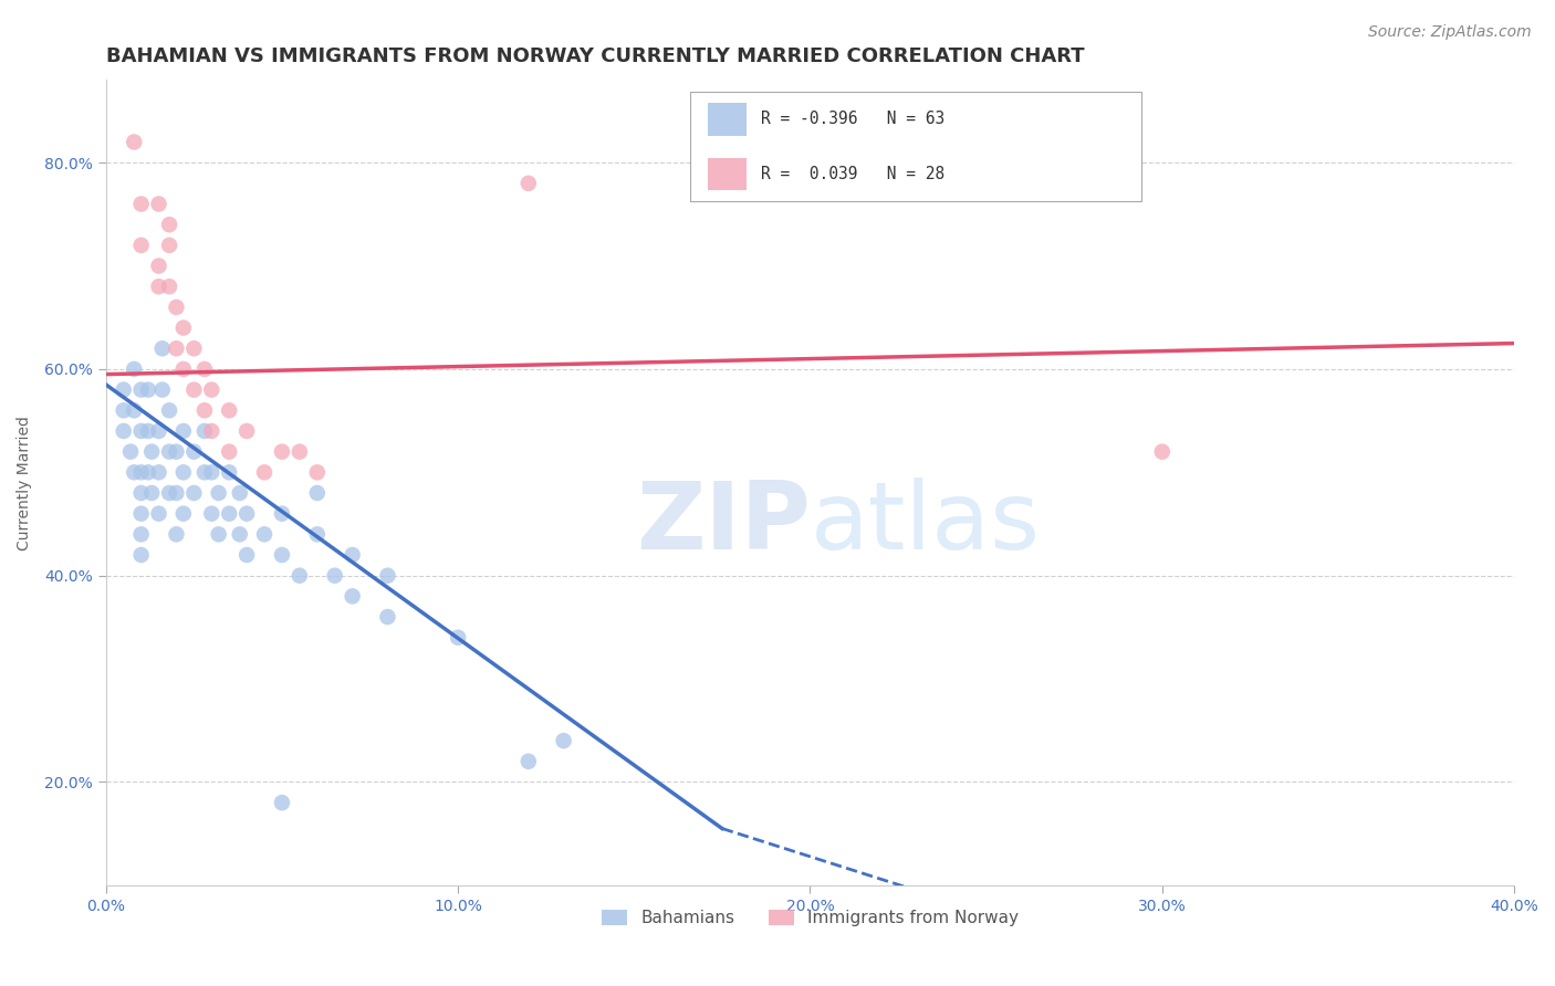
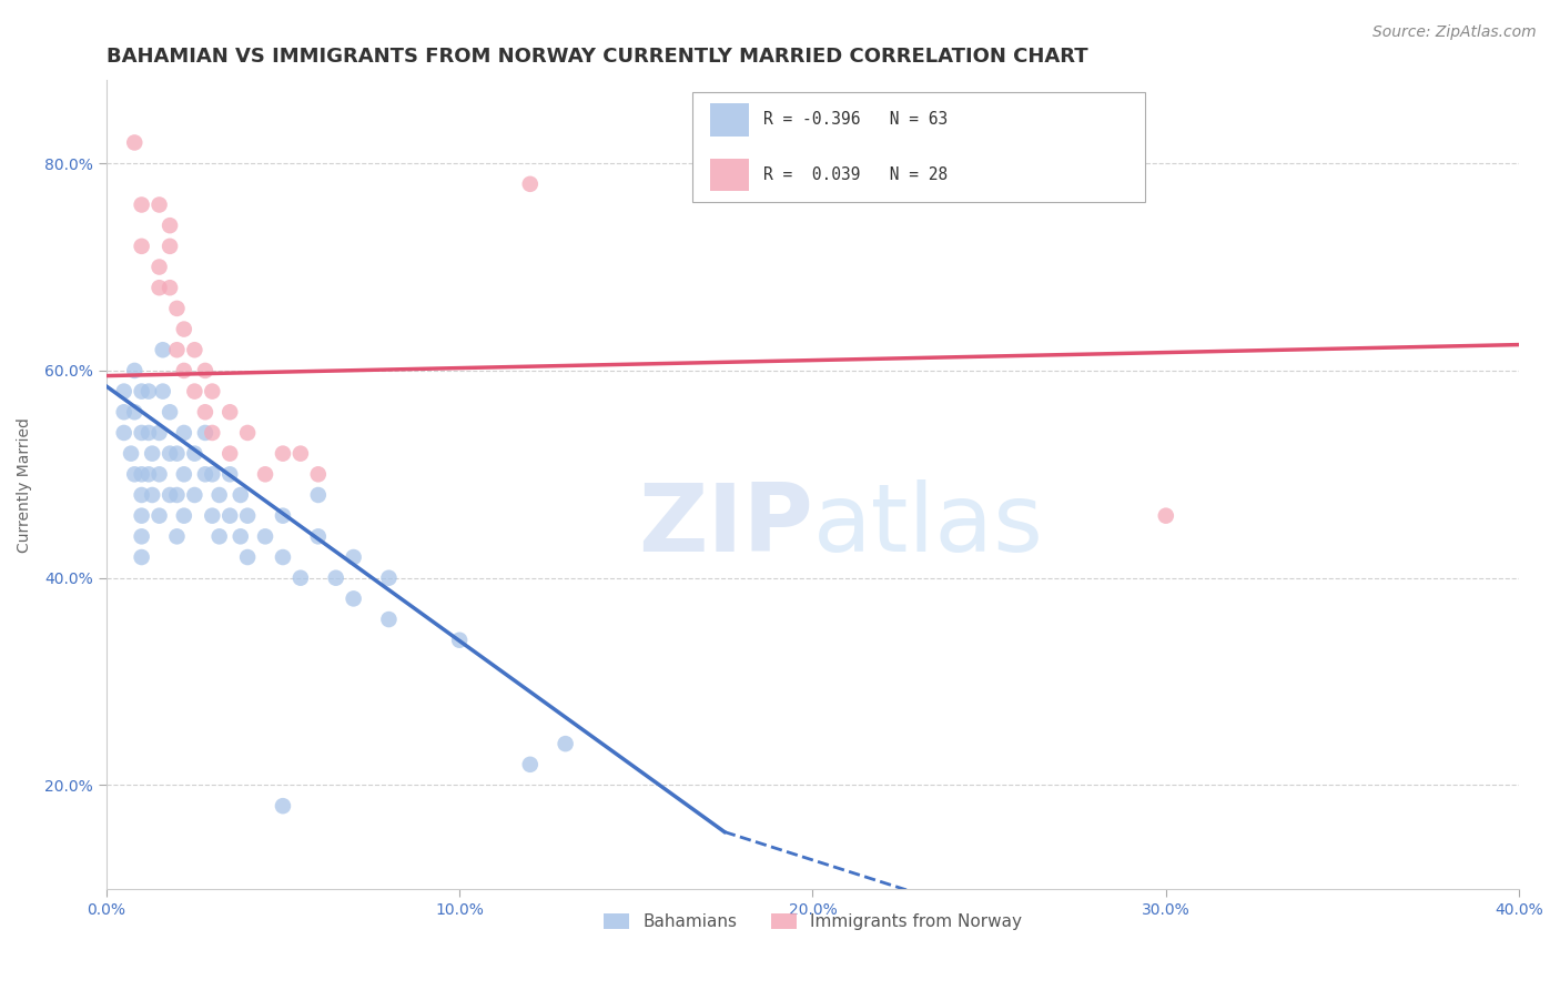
Immigrants from Norway/30.0%: 52% -> 46%
